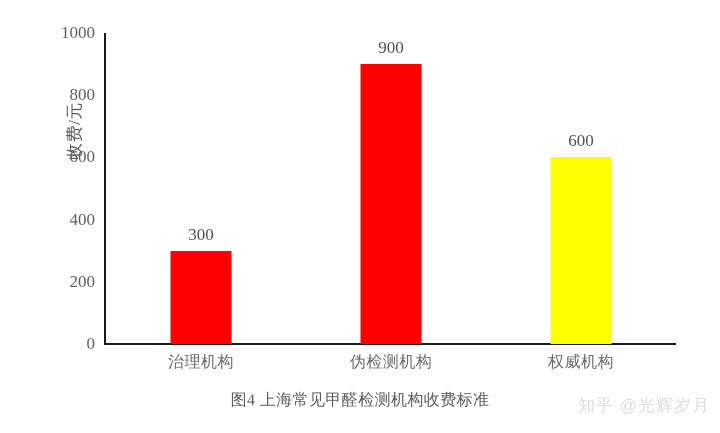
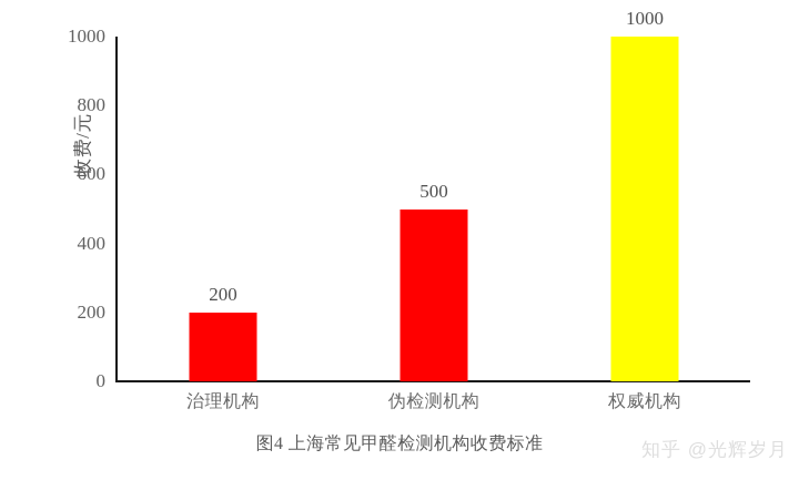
治理机构: 300 -> 200
伪检测机构: 900 -> 500
权威机构: 600 -> 1000
